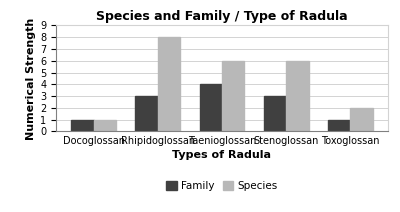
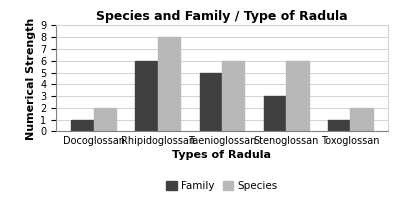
Species/Docoglossan: 1 -> 2
Family/Rhipidoglossan: 3 -> 6
Family/Taenioglossan: 4 -> 5
